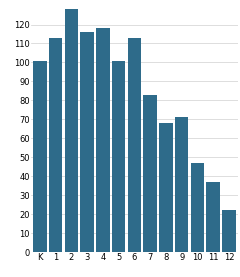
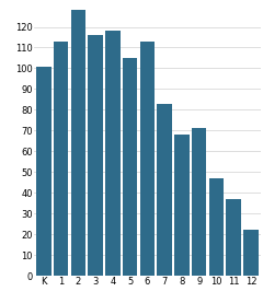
5: 101 -> 105
